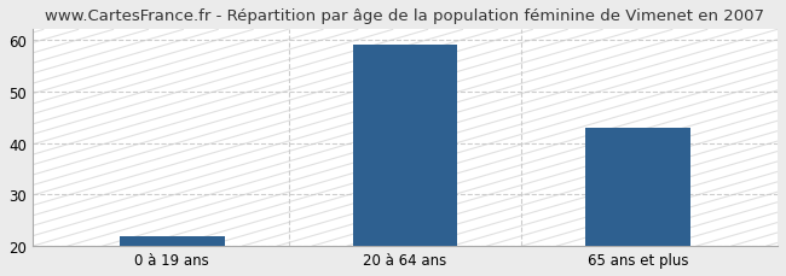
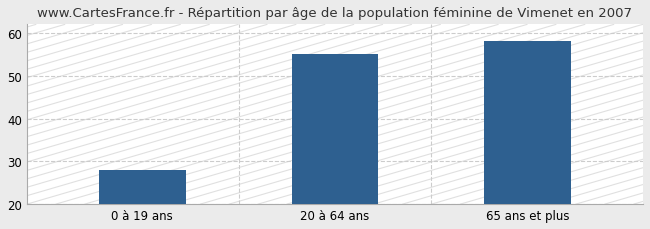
0 à 19 ans: 22 -> 28
20 à 64 ans: 59 -> 55
65 ans et plus: 43 -> 58
